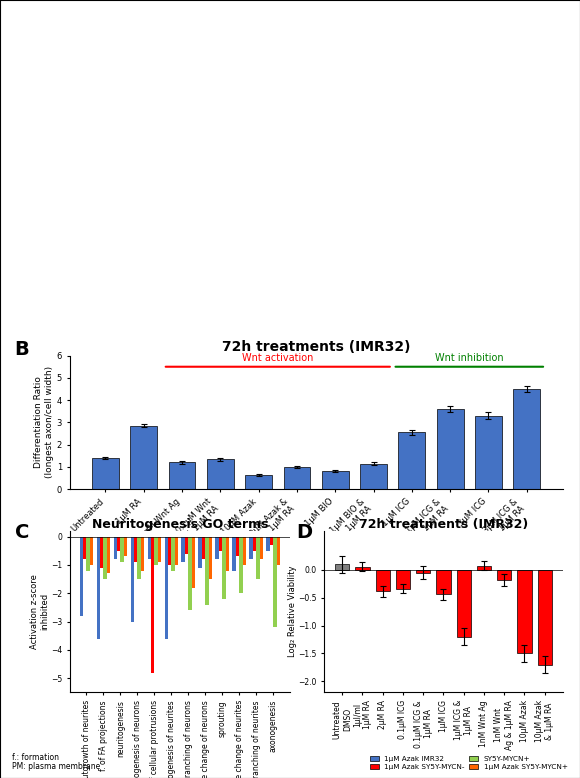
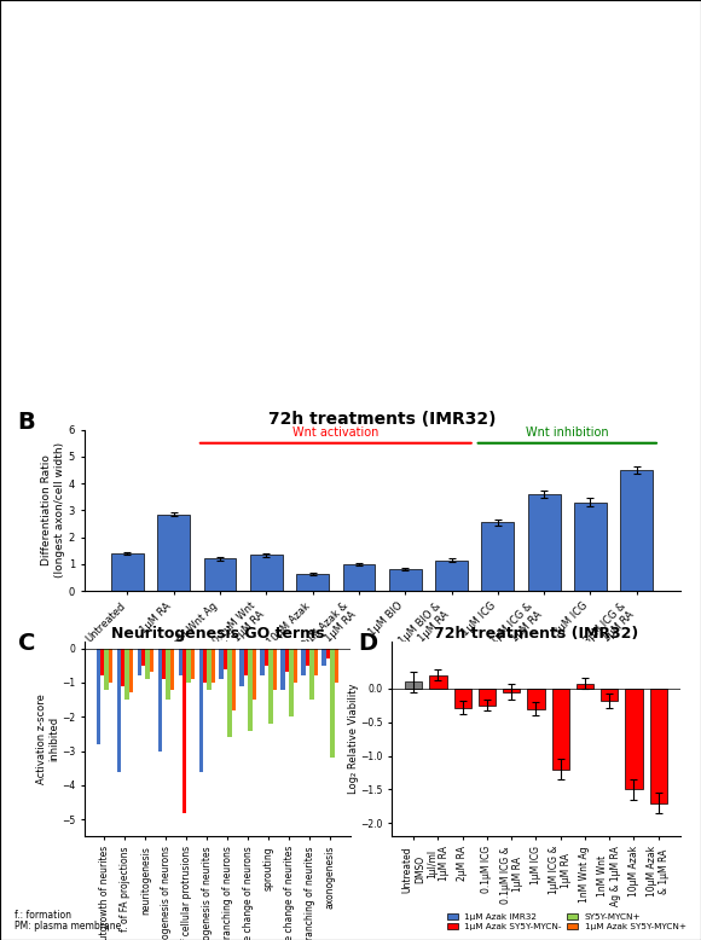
1μl/ml 1μM RA: 0.06 -> 0.20
2μM RA: -0.38 -> -0.28
0.1μM ICG: -0.34 -> -0.25
1μM ICG: -0.44 -> -0.30
